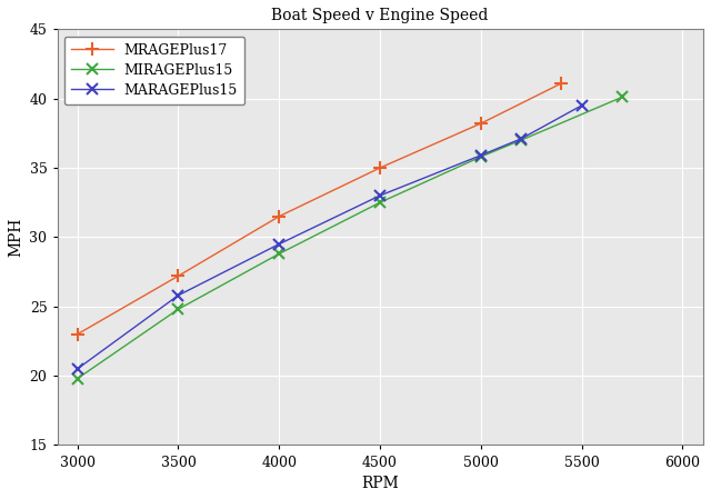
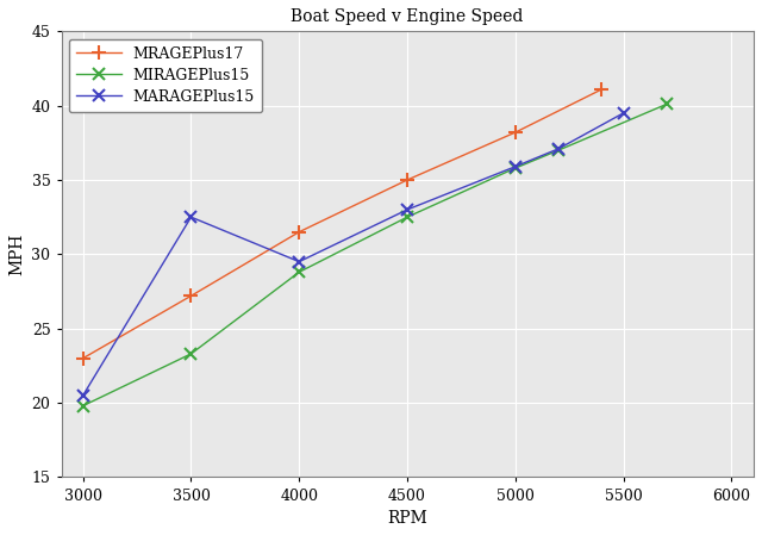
MIRAGEPlus15/3500: 24.8 -> 23.3
MARAGEPlus15/3500: 25.8 -> 32.5
